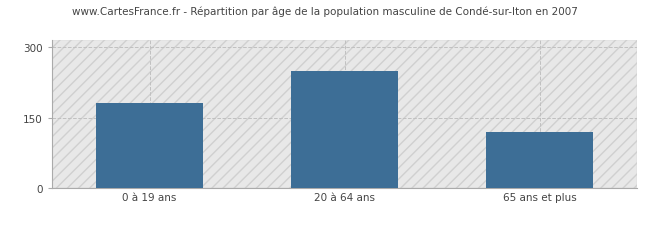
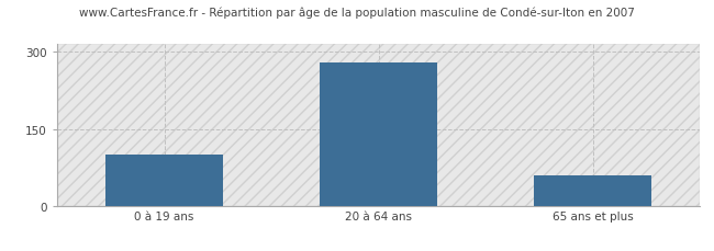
0 à 19 ans: 180 -> 100
20 à 64 ans: 250 -> 280
65 ans et plus: 120 -> 60
